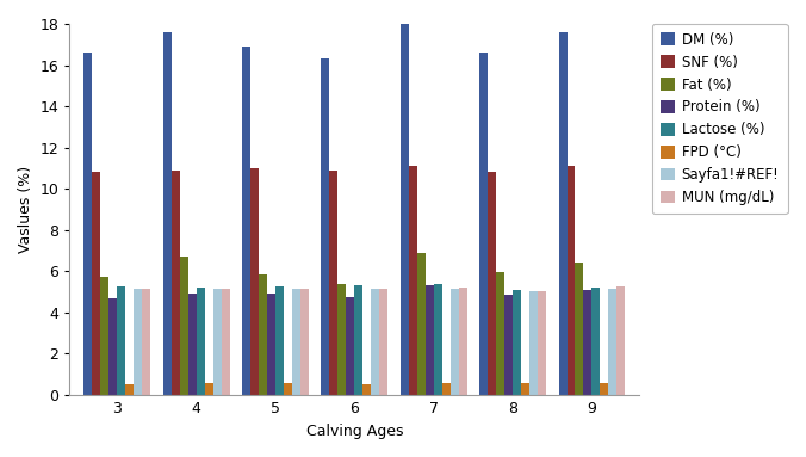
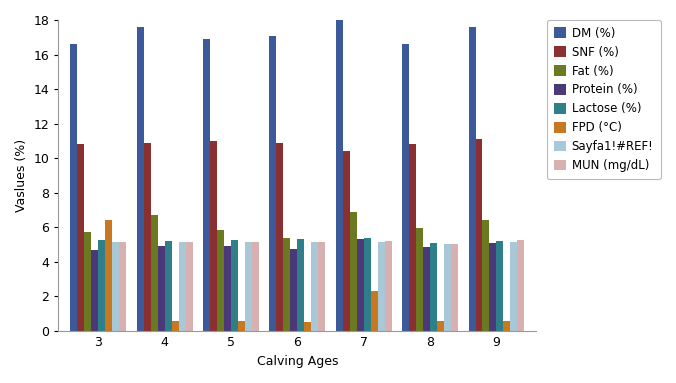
FPD (°C)/3: 0.5 -> 6.4
DM (%)/6: 16.3 -> 17.1
SNF (%)/7: 11.1 -> 10.4
FPD (°C)/7: 0.6 -> 2.3
